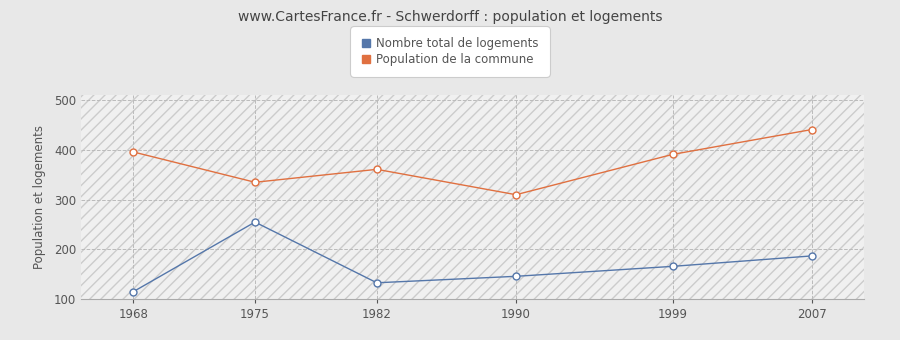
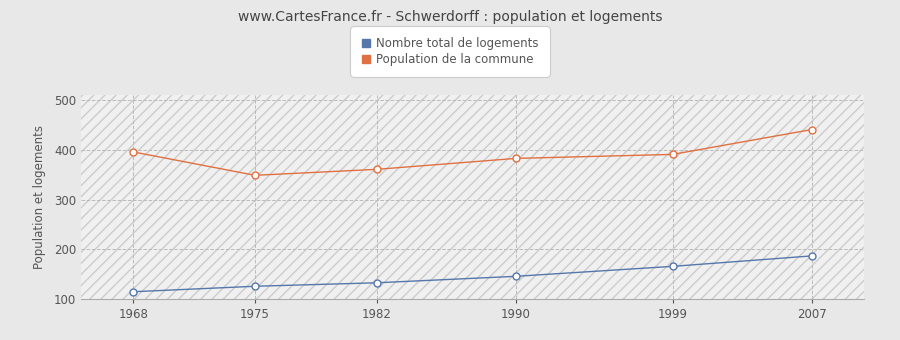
Nombre total de logements/1975: 255 -> 126
Population de la commune/1975: 335 -> 349
Population de la commune/1990: 310 -> 383
